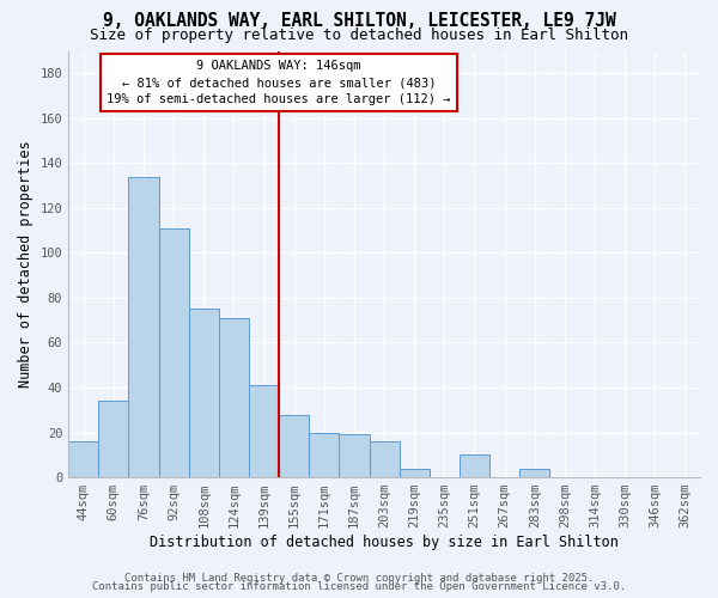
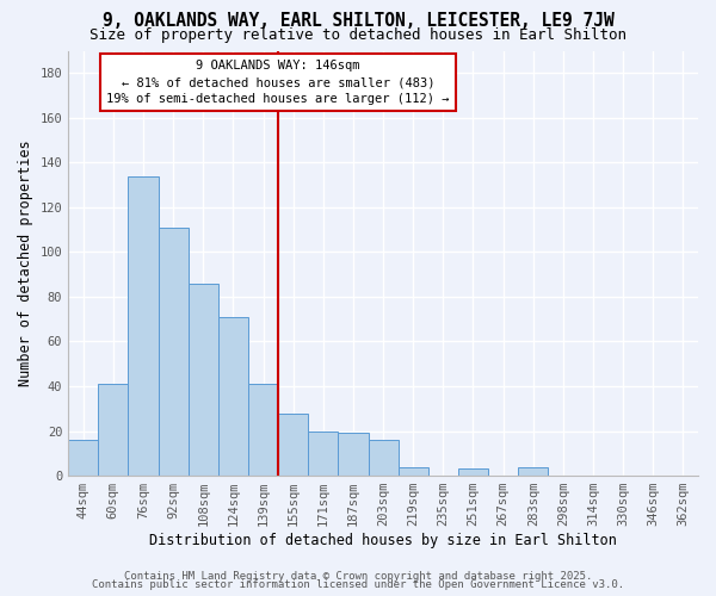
60sqm: 34 -> 41
108sqm: 75 -> 86
251sqm: 10 -> 3
